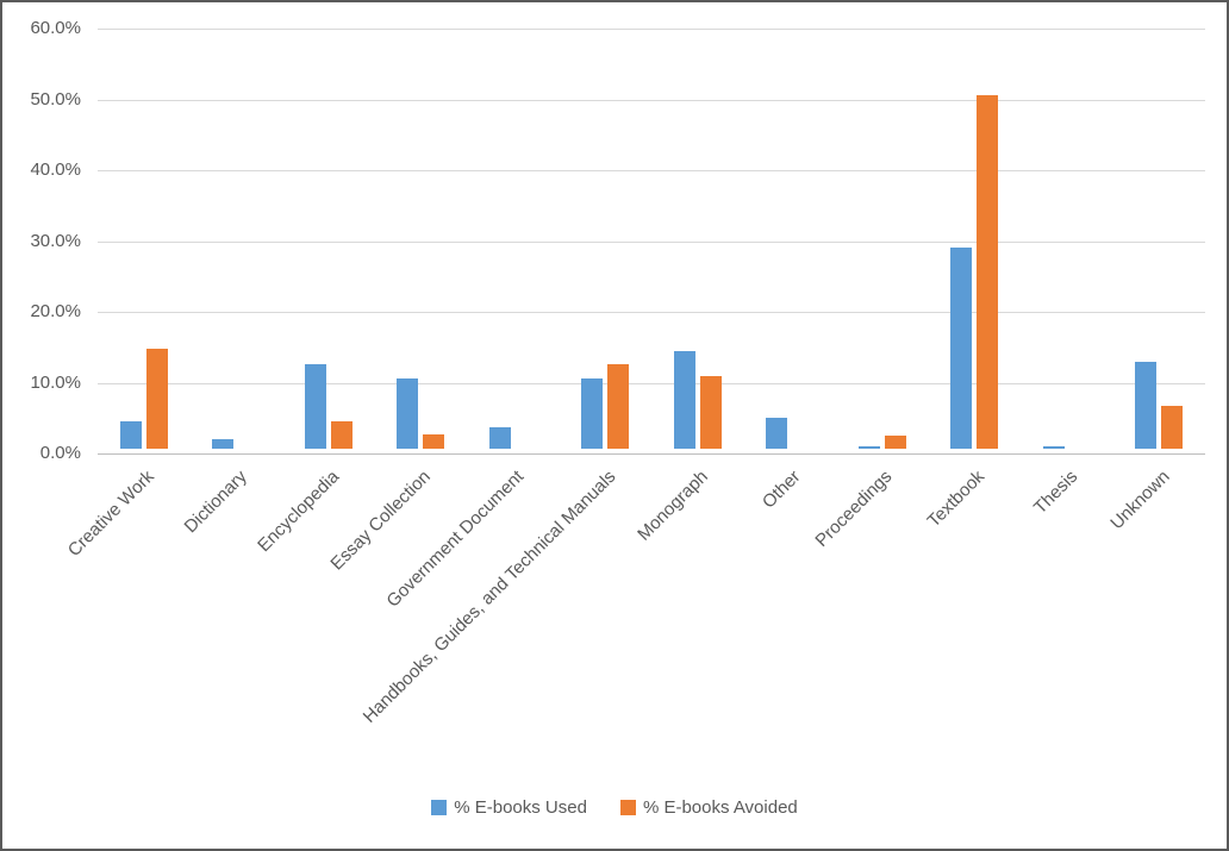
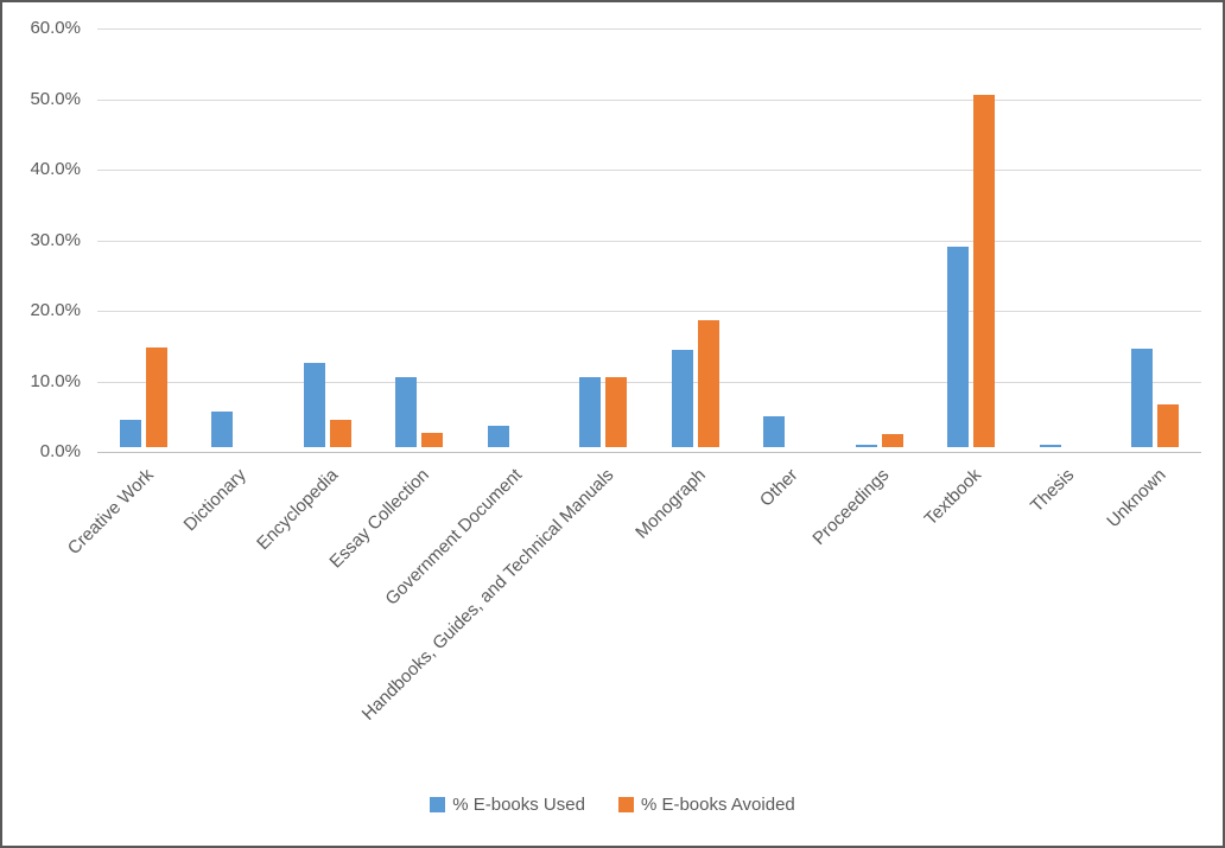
% E-books Used/Dictionary: 1% -> 5%
% E-books Avoided/Handbooks, Guides, and Technical Manuals: 12% -> 10%
% E-books Avoided/Monograph: 10% -> 18%
% E-books Used/Unknown: 12% -> 14%
